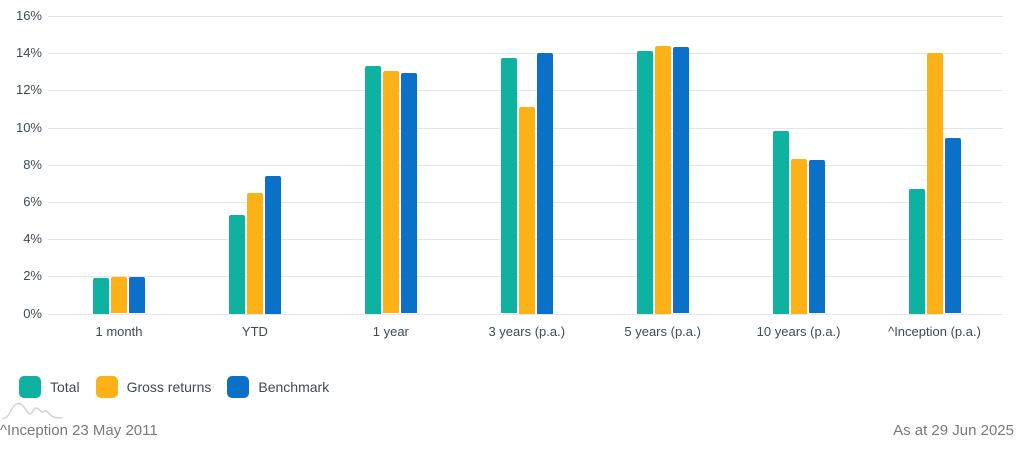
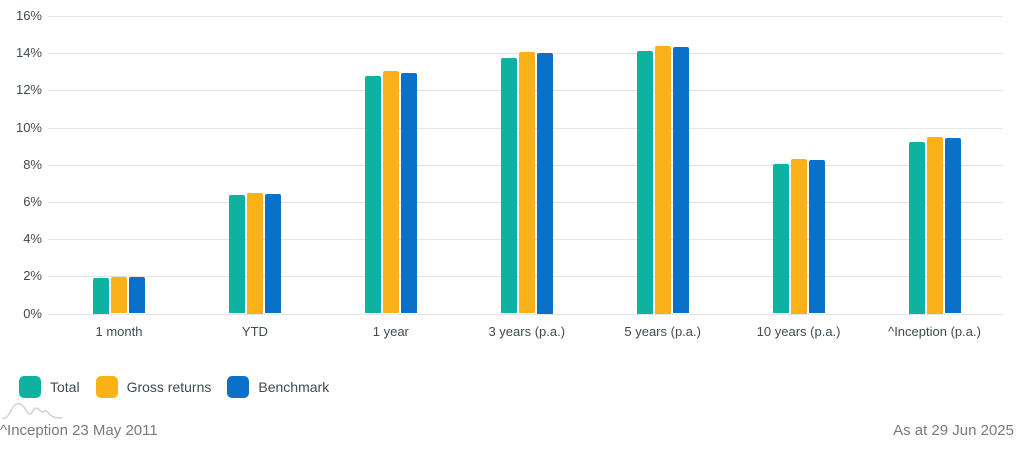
Total/YTD: 5.3% -> 6.3%
Benchmark/YTD: 7.4% -> 6.5%
Total/1 year: 13.3% -> 12.8%
Gross returns/3 years (p.a.): 11.1% -> 14.1%
Total/10 years (p.a.): 9.8% -> 8.1%
Total/^Inception (p.a.): 6.7% -> 9.2%
Gross returns/^Inception (p.a.): 14.0% -> 9.5%
